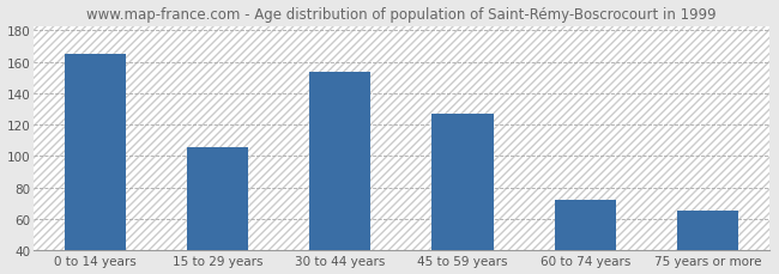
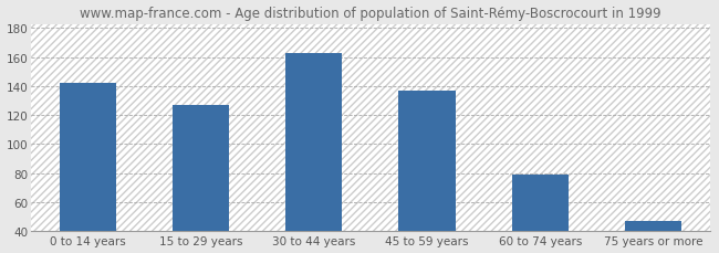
0 to 14 years: 165 -> 142
15 to 29 years: 106 -> 127
30 to 44 years: 154 -> 163
45 to 59 years: 127 -> 137
60 to 74 years: 72 -> 79
75 years or more: 65 -> 47
